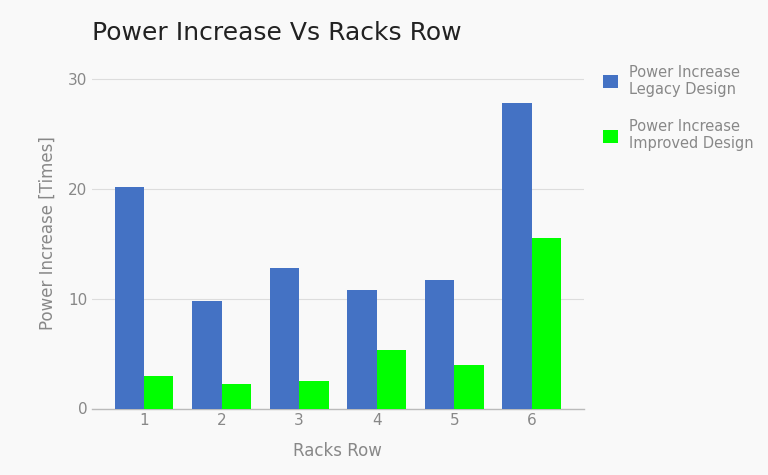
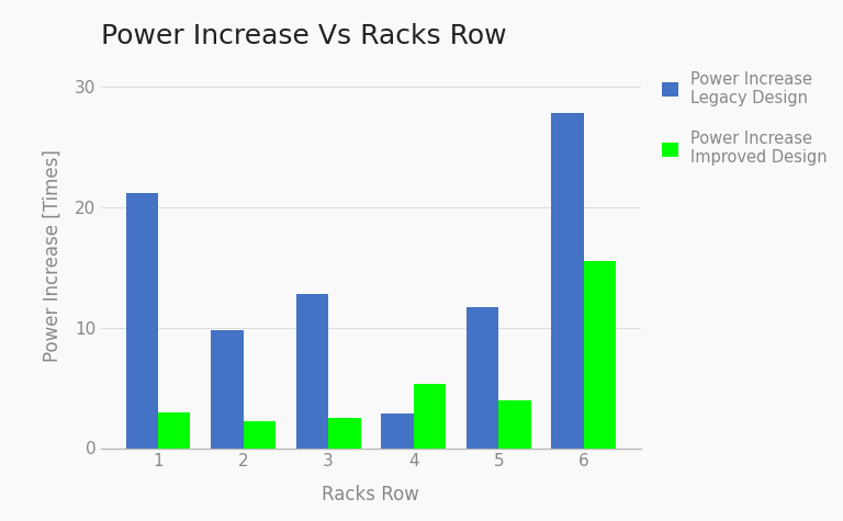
Power Increase Legacy Design/1: 20.2 -> 21.2
Power Increase Legacy Design/4: 10.8 -> 2.9
